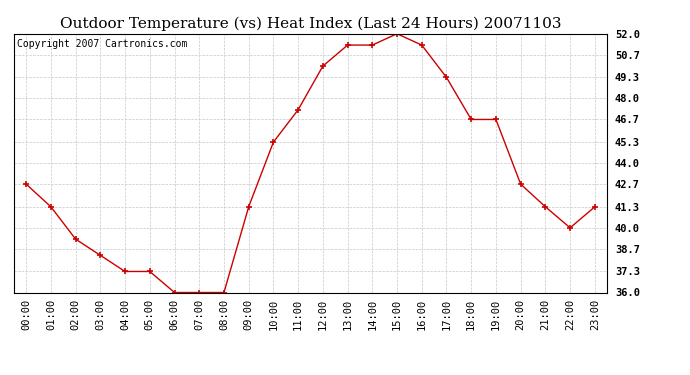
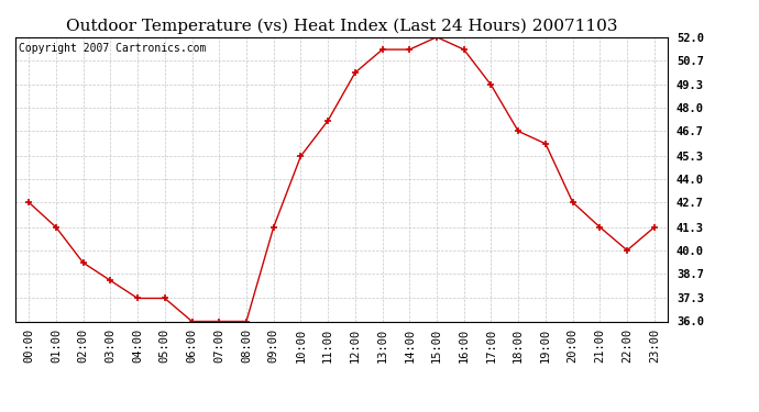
19:00: 46.7 -> 46.0
